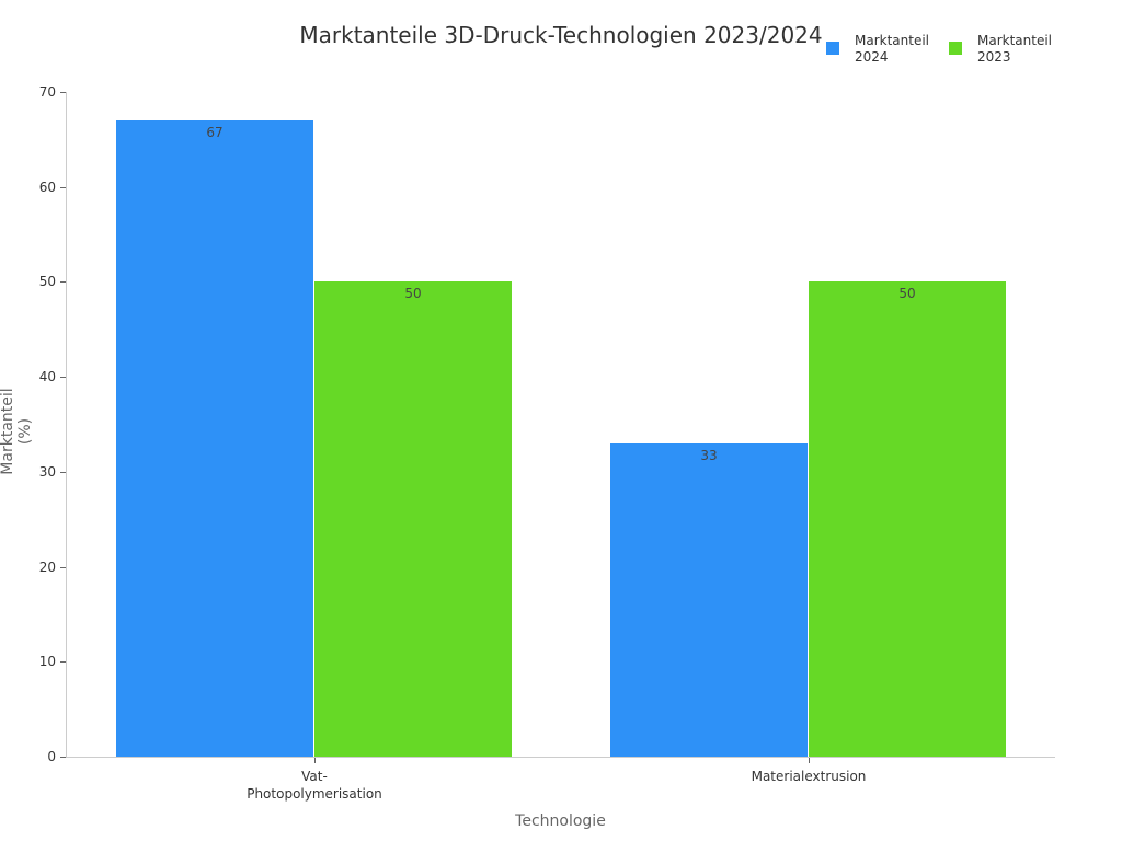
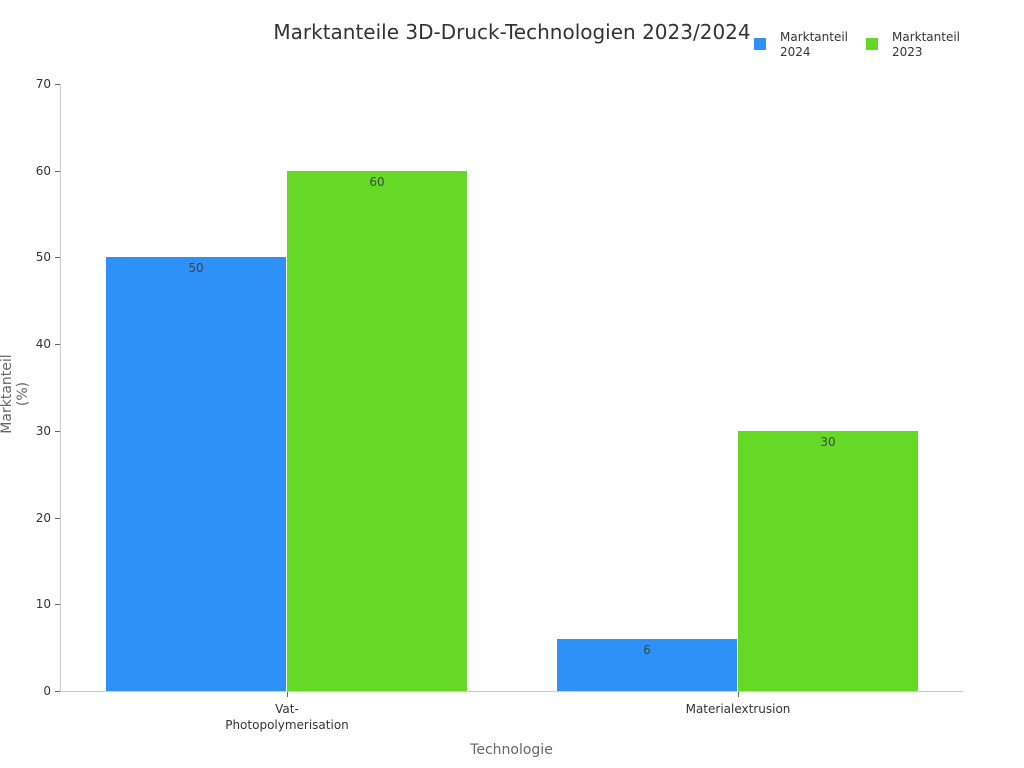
Marktanteil 2024/Vat- Photopolymerisation: 67 -> 50
Marktanteil 2023/Vat- Photopolymerisation: 50 -> 60
Marktanteil 2024/Materialextrusion: 33 -> 6
Marktanteil 2023/Materialextrusion: 50 -> 30
